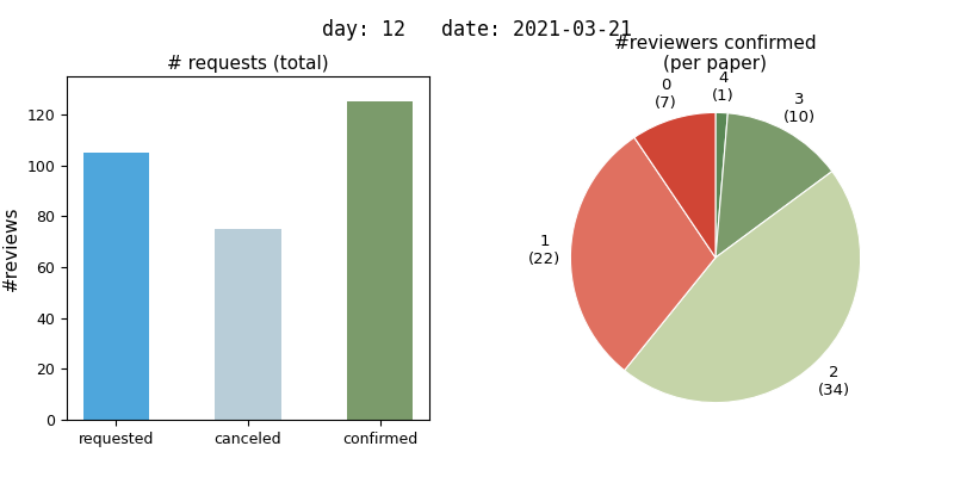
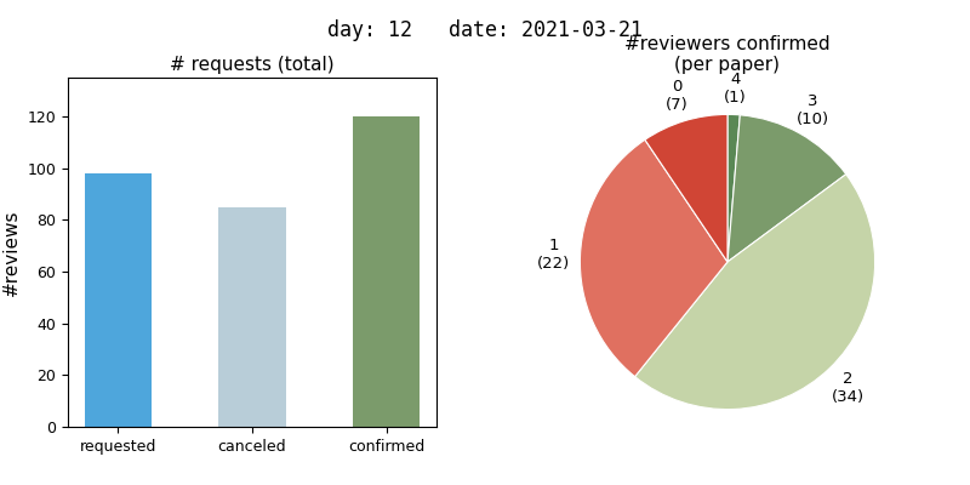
requested: 105 -> 98
canceled: 75 -> 85
confirmed: 125 -> 120
